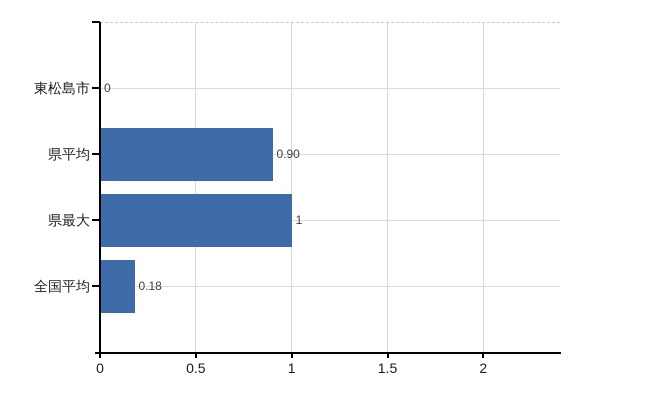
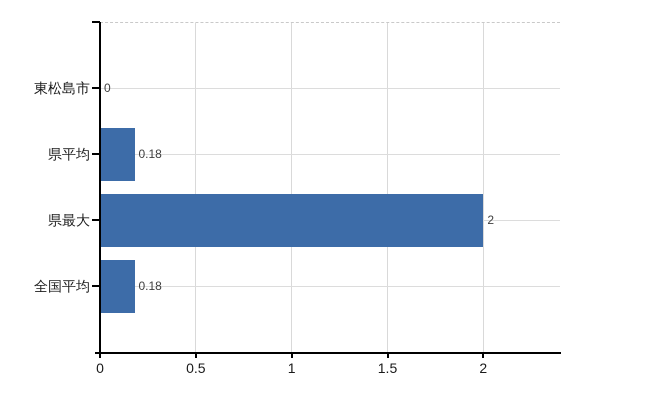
県平均: 0.90 -> 0.18
県最大: 1 -> 2
